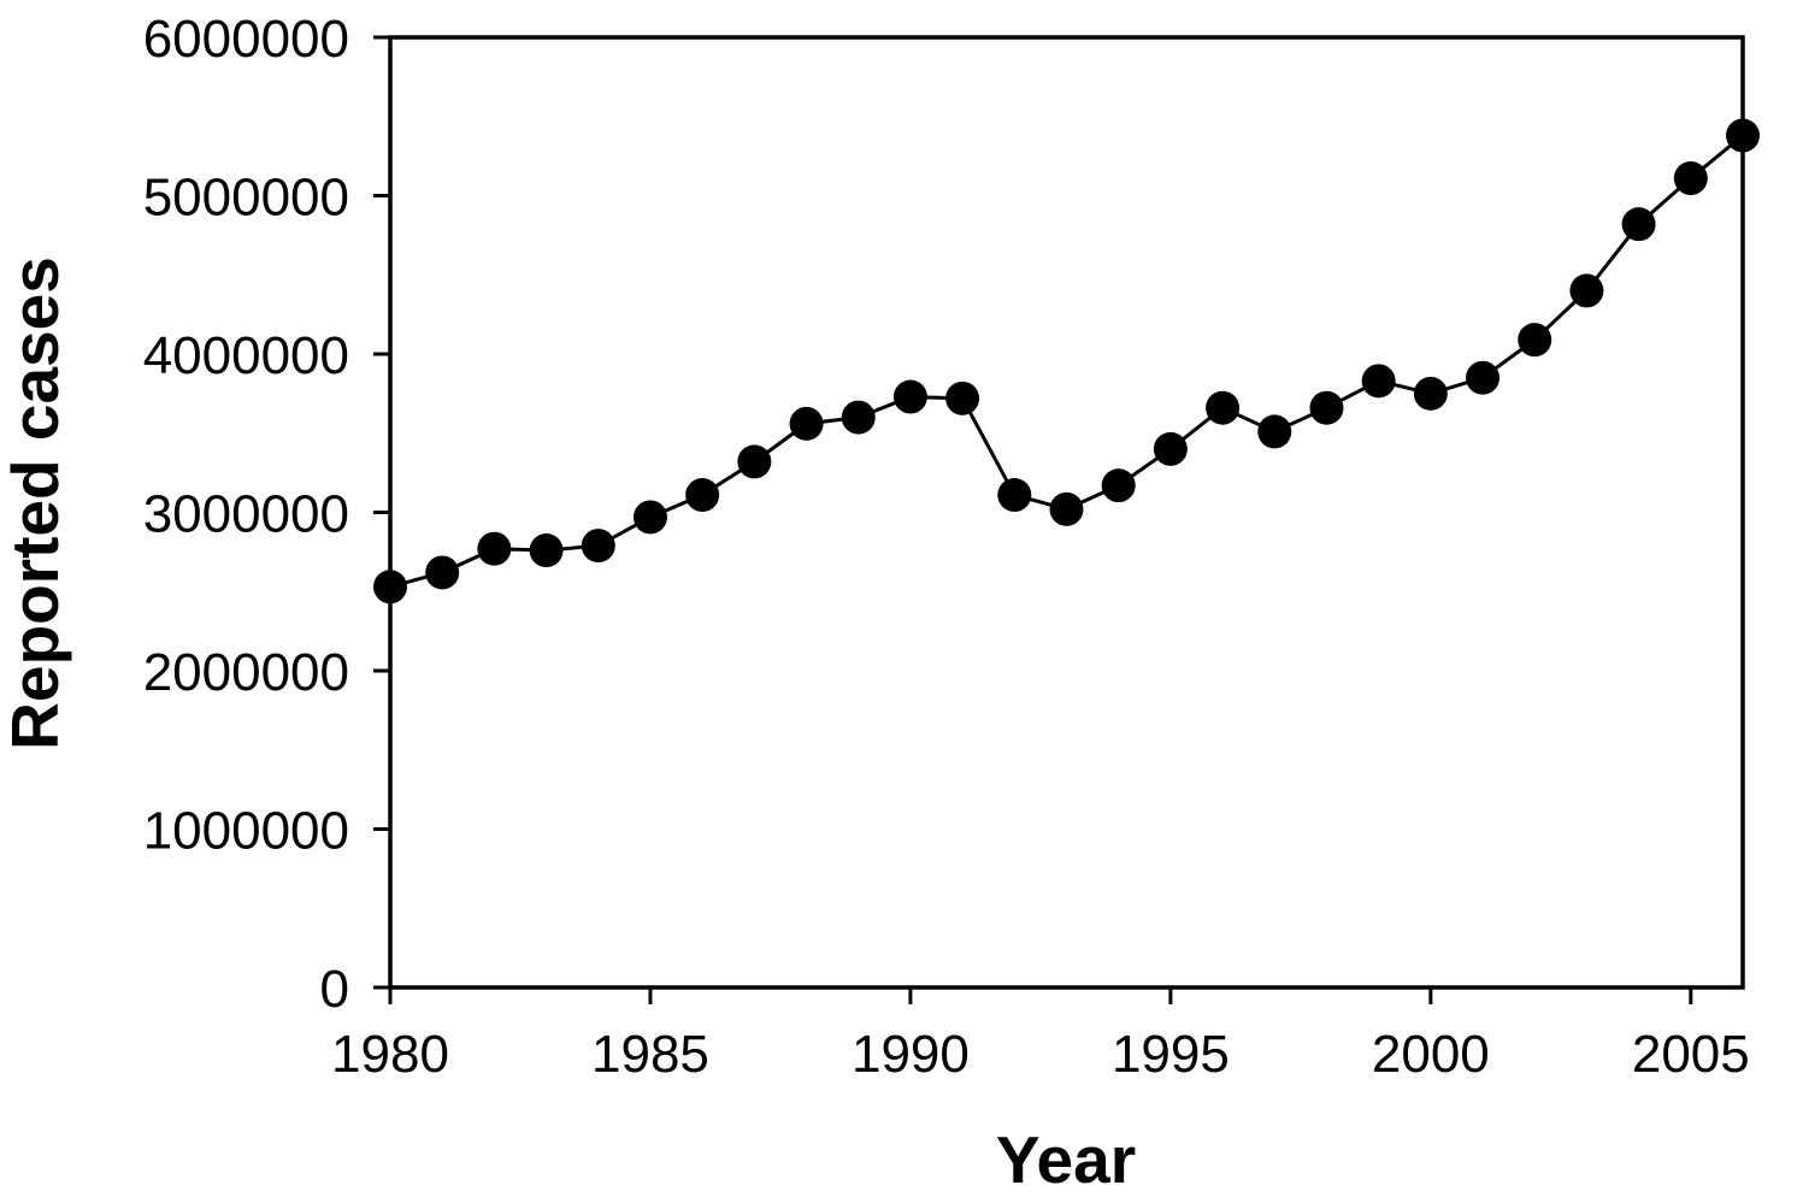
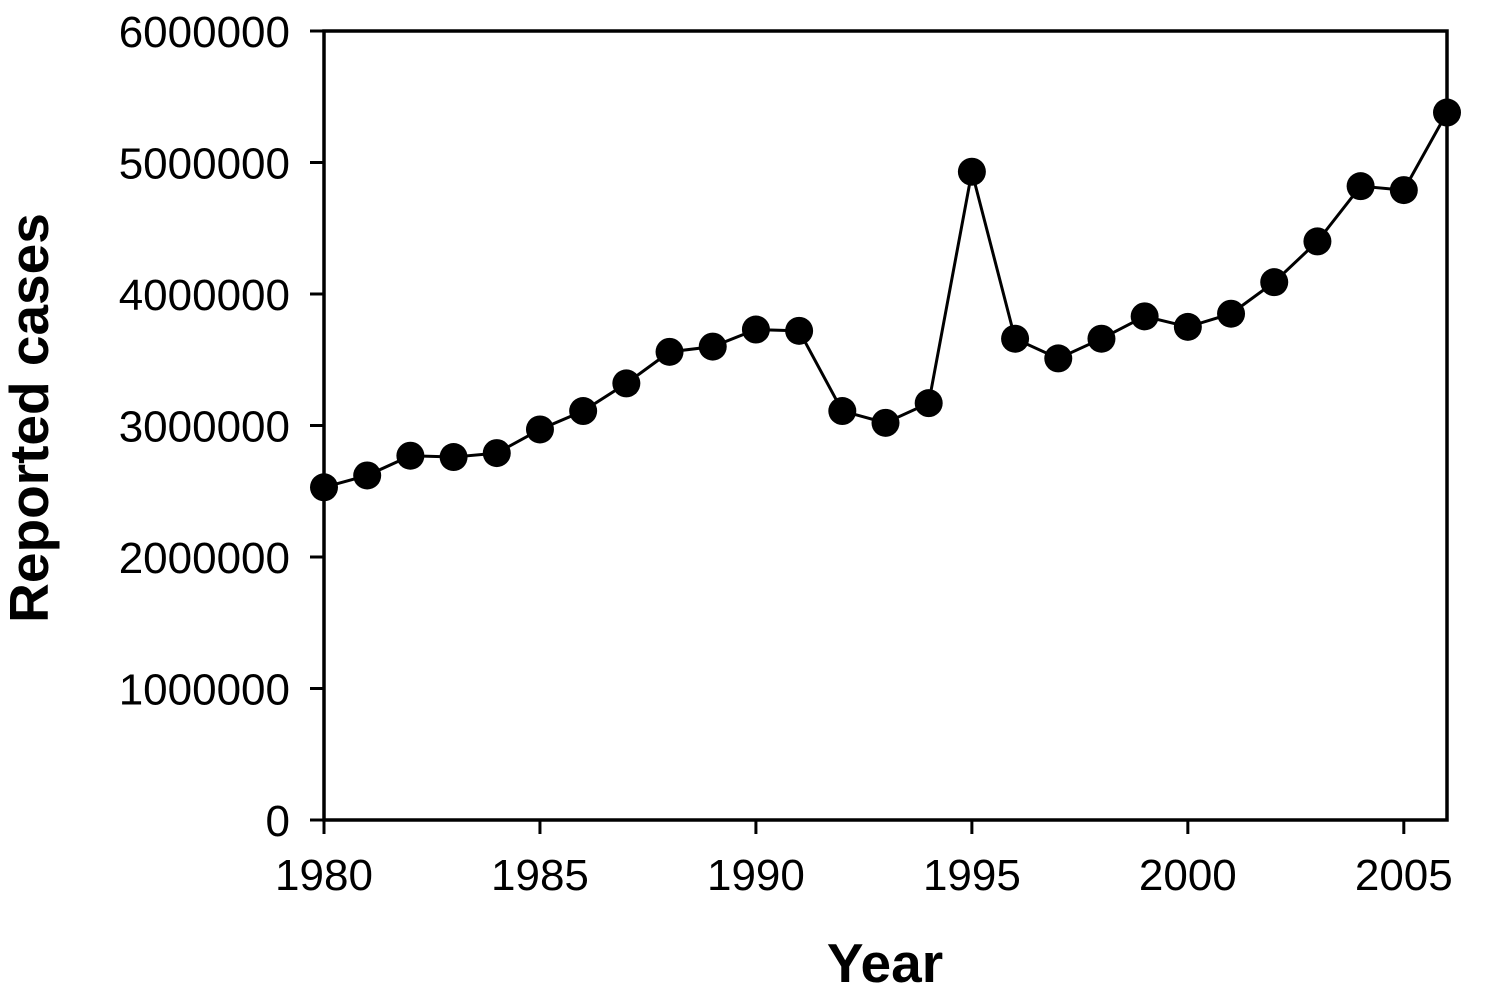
1995: 3400000 -> 4930000
2005: 5110000 -> 4790000
